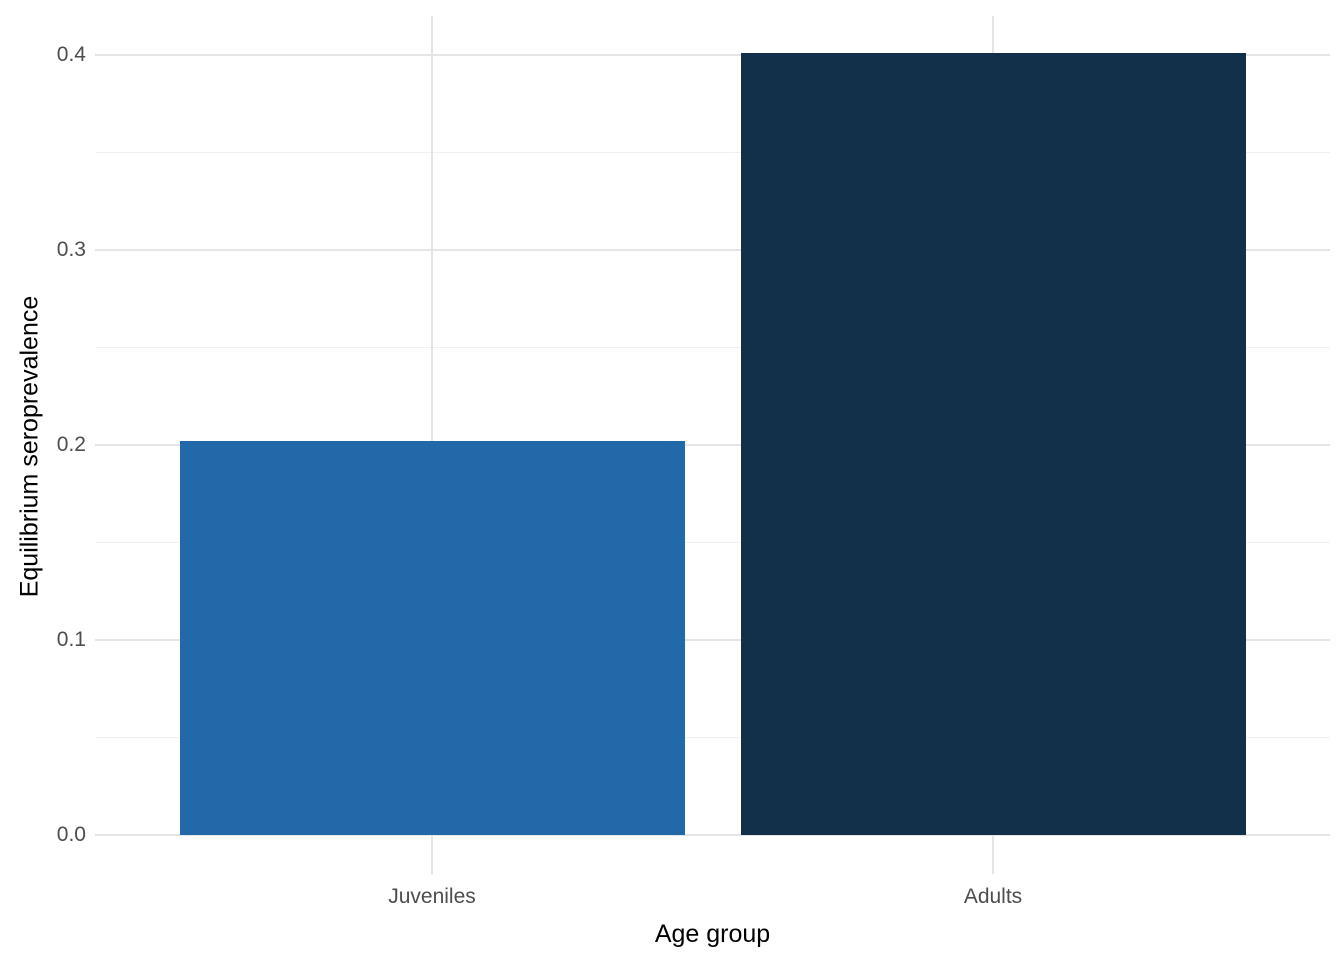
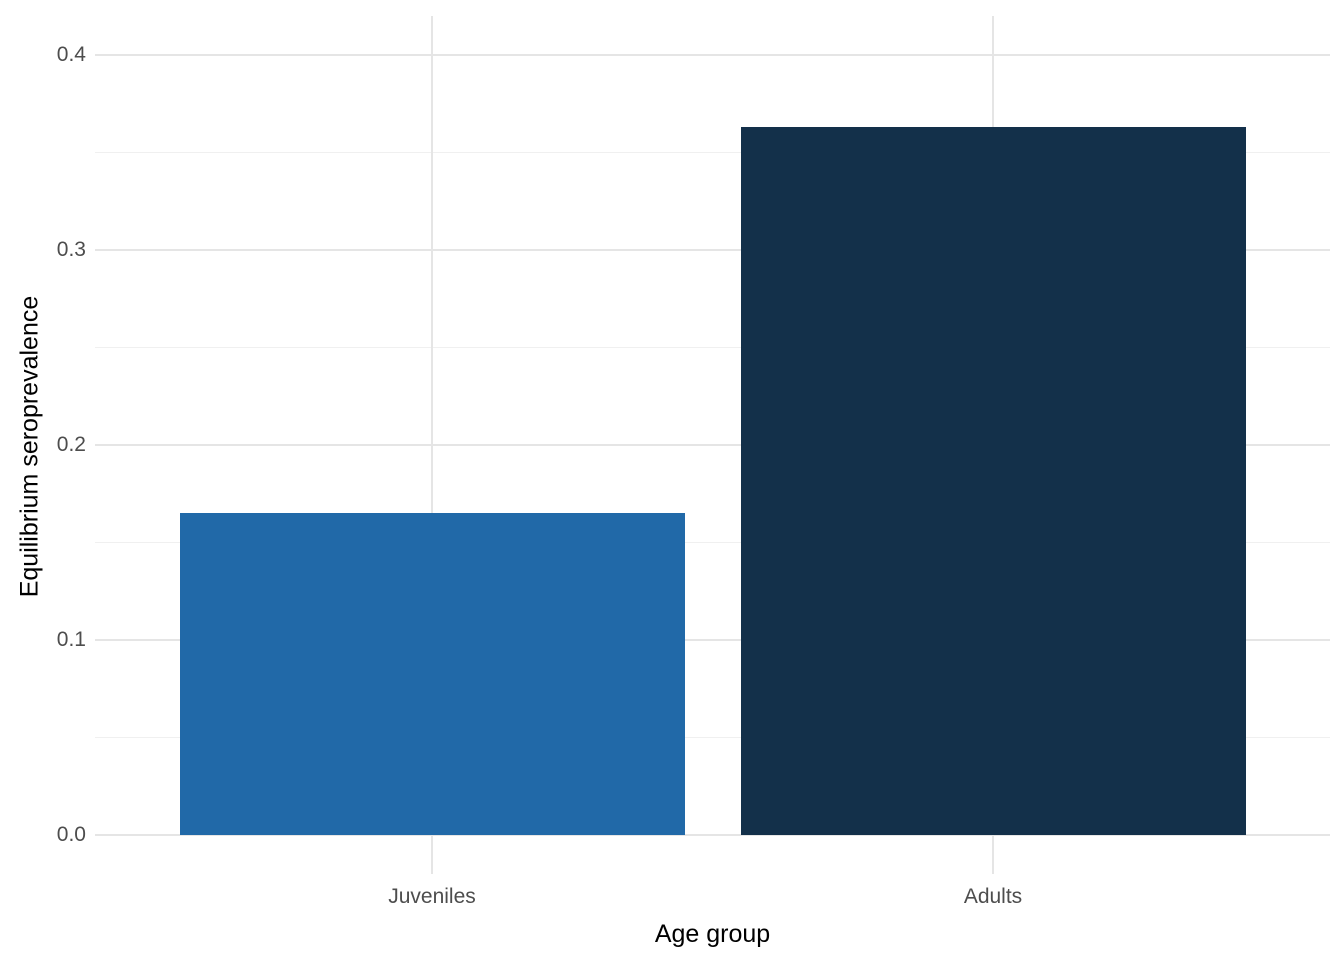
Juveniles: 0.202 -> 0.165
Adults: 0.401 -> 0.363
